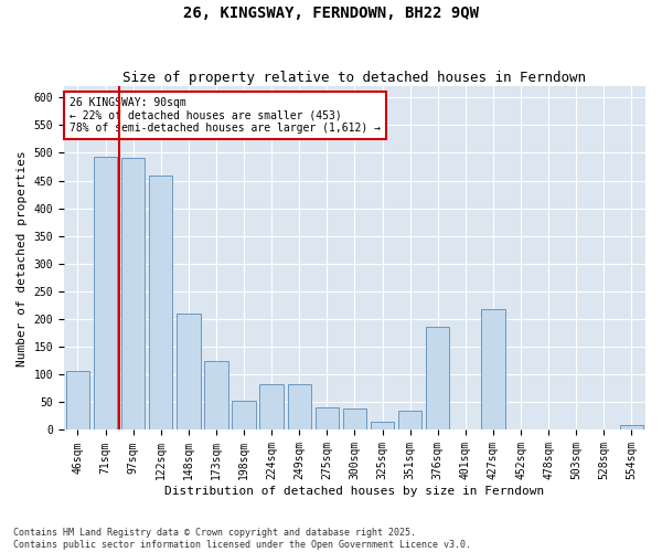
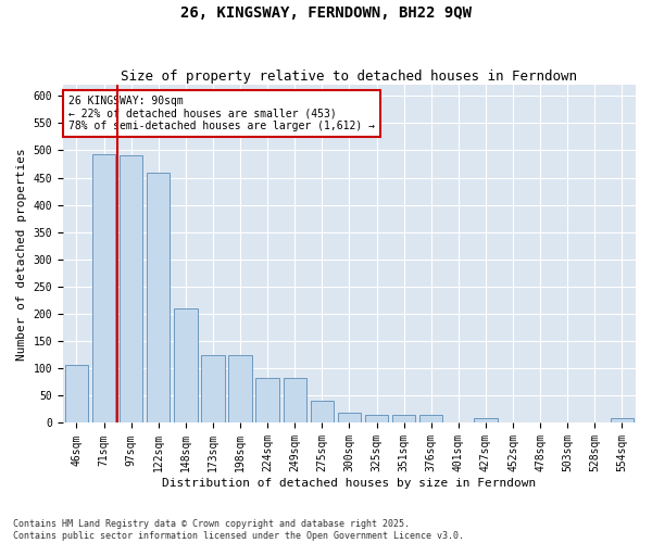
198sqm: 52 -> 125
300sqm: 38 -> 18
351sqm: 34 -> 15
376sqm: 186 -> 15
427sqm: 218 -> 8
